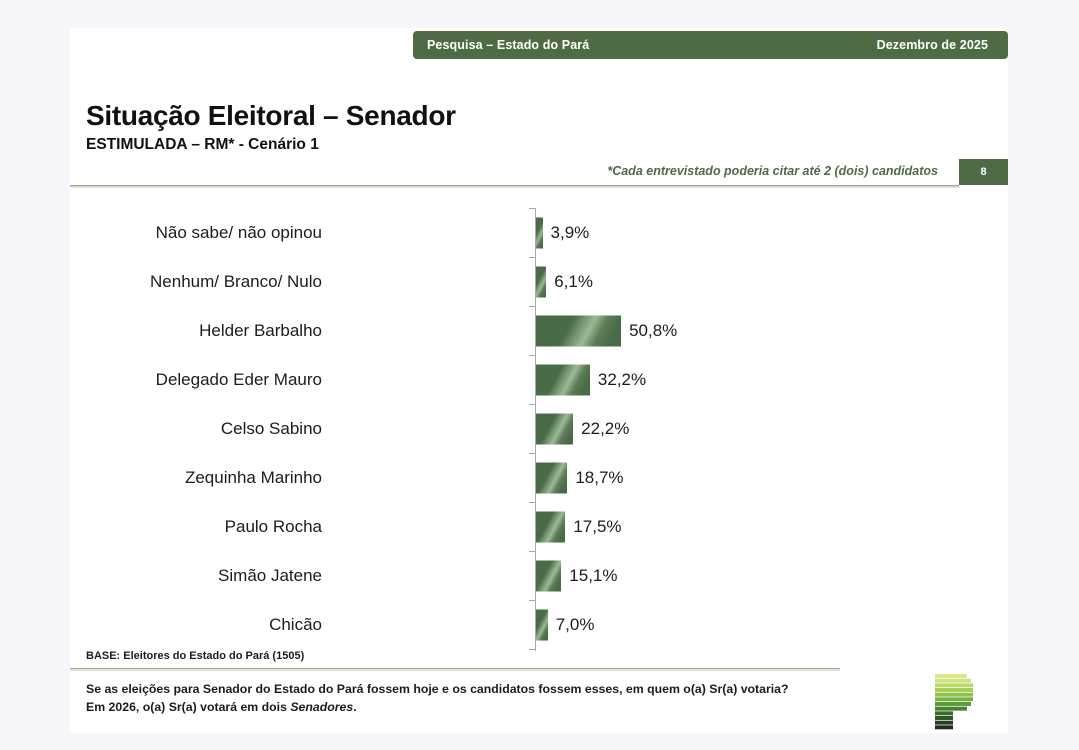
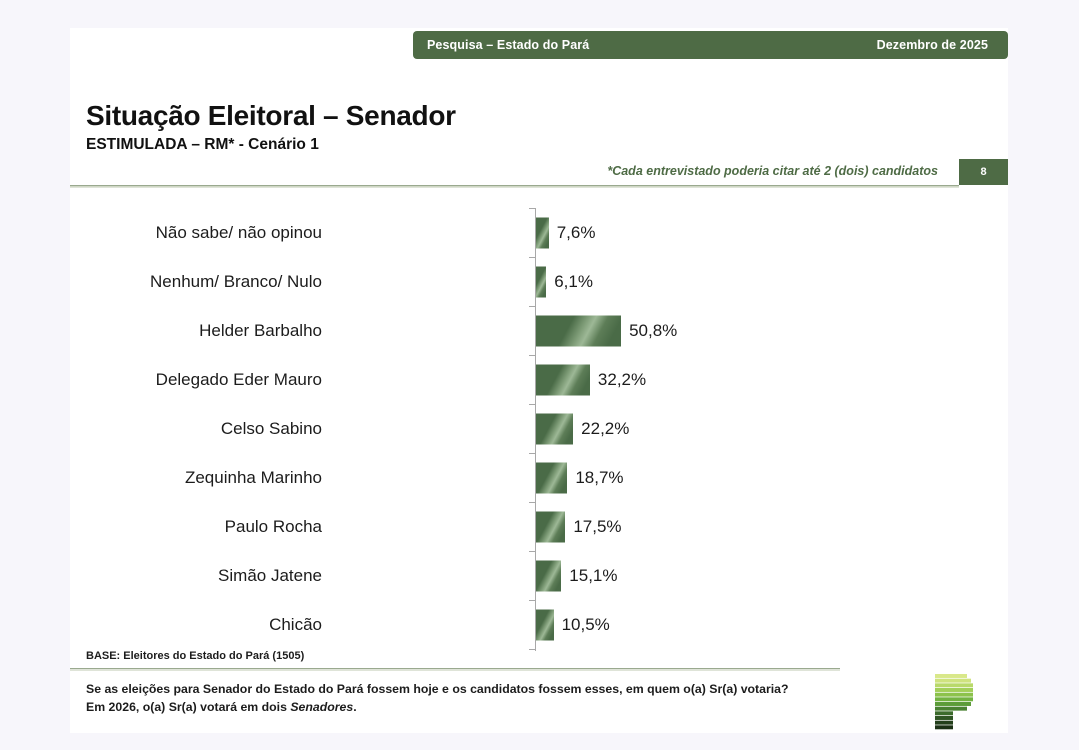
Não sabe/ não opinou: 3,9% -> 7,6%
Chicão: 7,0% -> 10,5%
